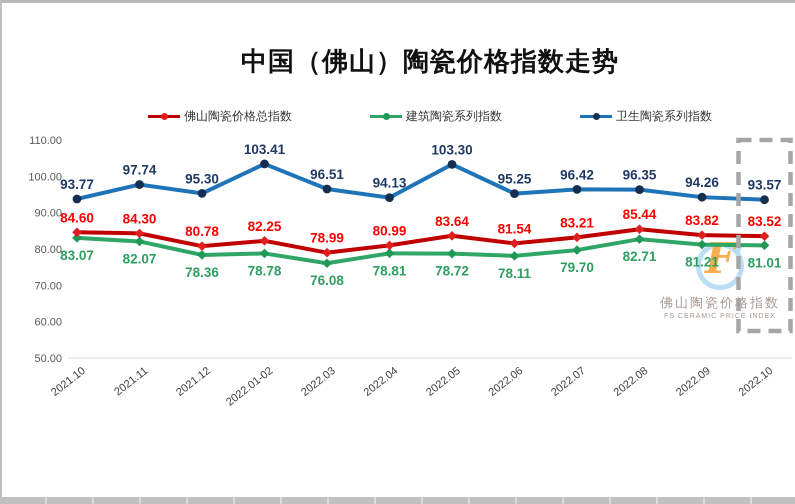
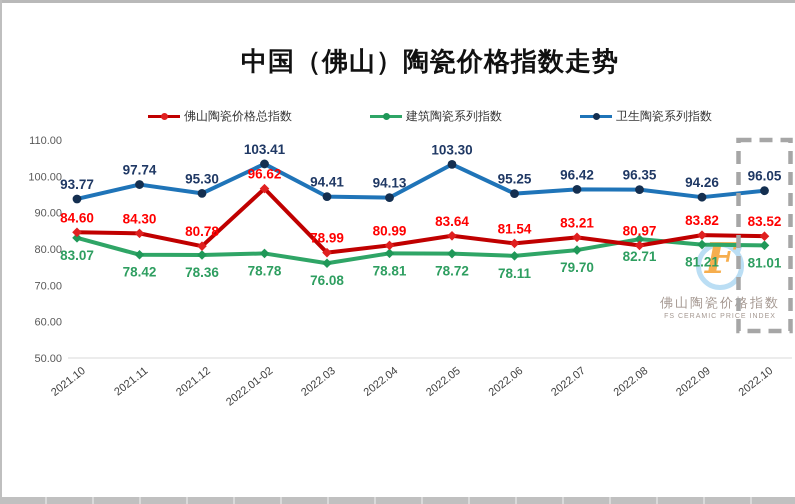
建筑陶瓷系列指数/2021.11: 82.07 -> 78.42
佛山陶瓷价格总指数/2022.01-02: 82.25 -> 96.62
卫生陶瓷系列指数/2022.03: 96.51 -> 94.41
佛山陶瓷价格总指数/2022.08: 85.44 -> 80.97
卫生陶瓷系列指数/2022.10: 93.57 -> 96.05
